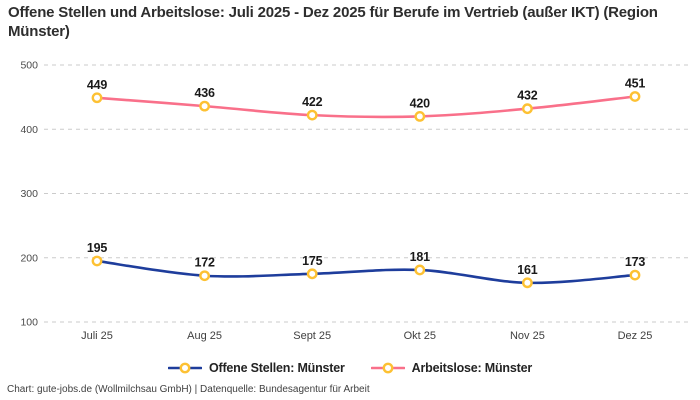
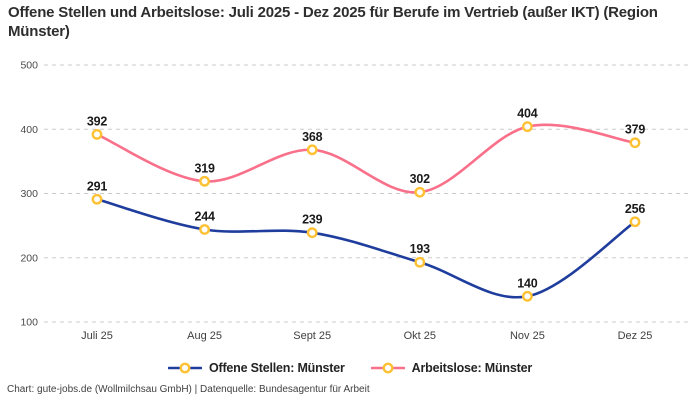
Offene Stellen: Münster/Juli 25: 195 -> 291
Arbeitslose: Münster/Juli 25: 449 -> 392
Offene Stellen: Münster/Aug 25: 172 -> 244
Arbeitslose: Münster/Aug 25: 436 -> 319
Offene Stellen: Münster/Sept 25: 175 -> 239
Arbeitslose: Münster/Sept 25: 422 -> 368
Offene Stellen: Münster/Okt 25: 181 -> 193
Arbeitslose: Münster/Okt 25: 420 -> 302
Offene Stellen: Münster/Nov 25: 161 -> 140
Arbeitslose: Münster/Nov 25: 432 -> 404
Offene Stellen: Münster/Dez 25: 173 -> 256
Arbeitslose: Münster/Dez 25: 451 -> 379
